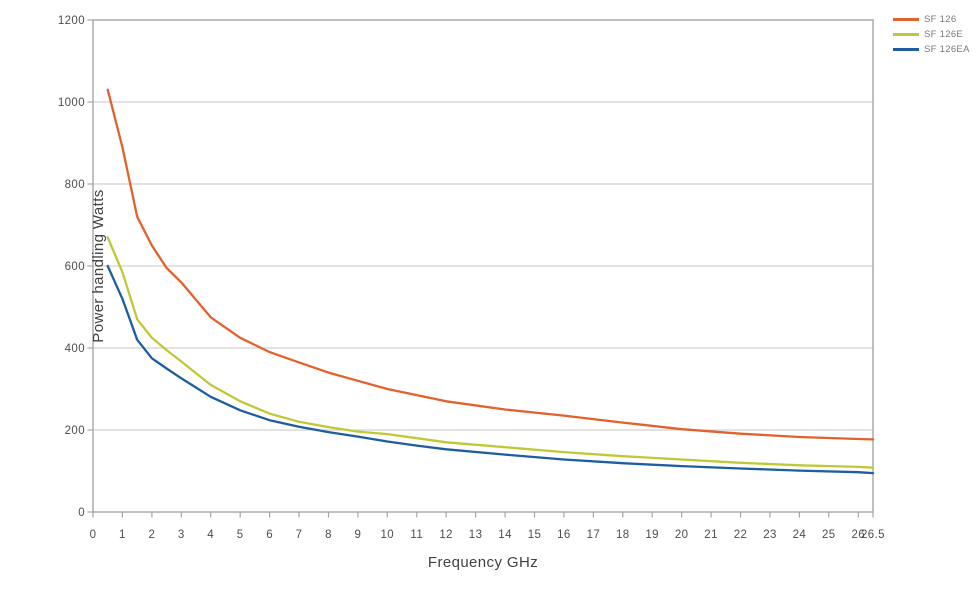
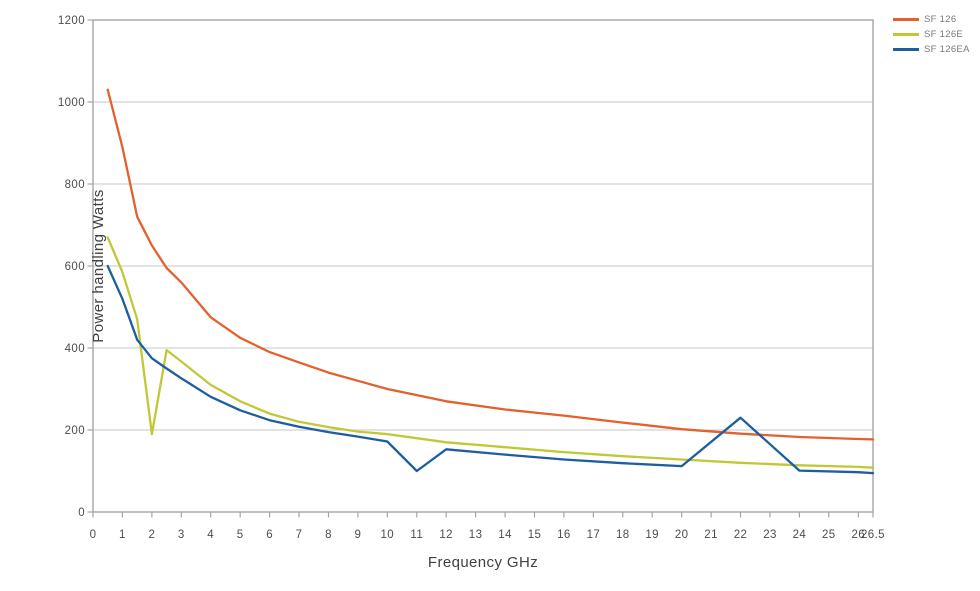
SF 126E/2: 420 -> 190
SF 126EA/11: 160 -> 100
SF 126EA/22: 110 -> 230
